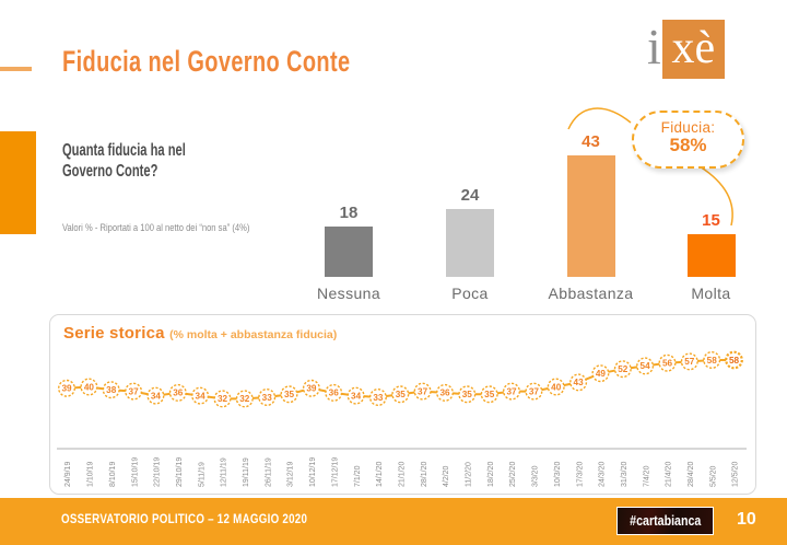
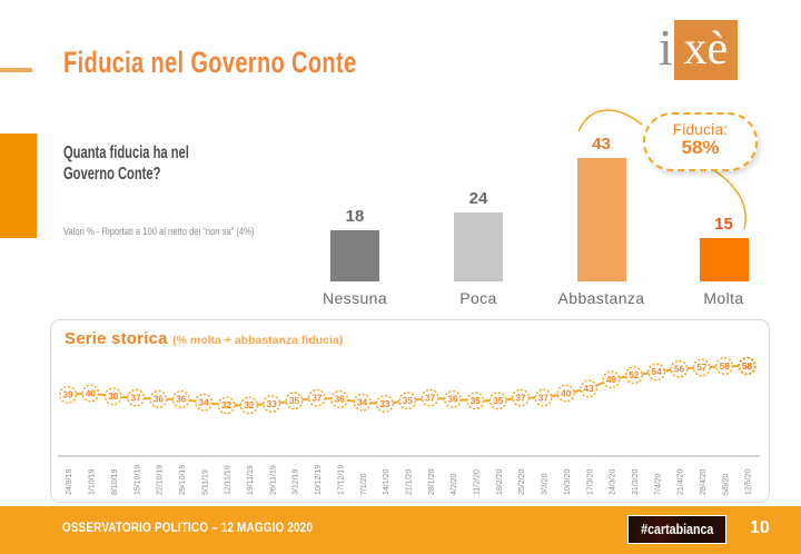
Serie storica/22/10/19: 34 -> 36
Serie storica/10/12/19: 39 -> 37
